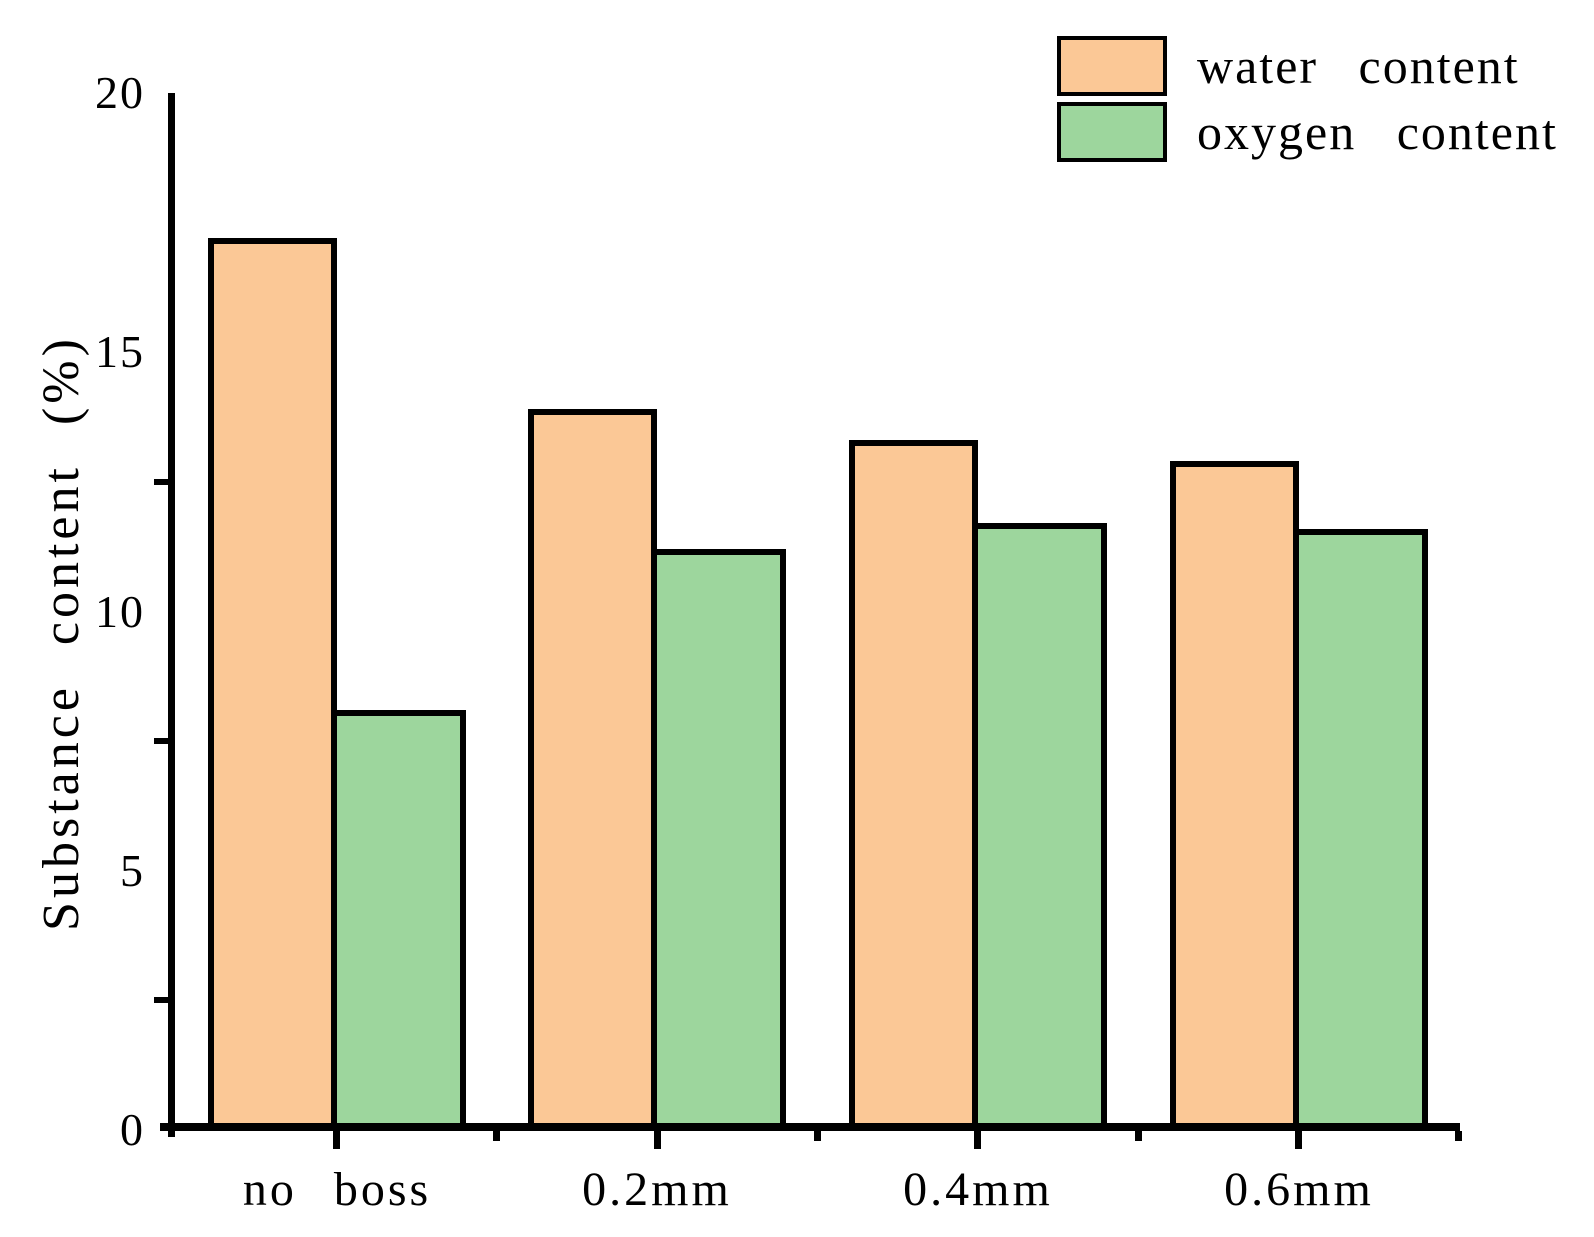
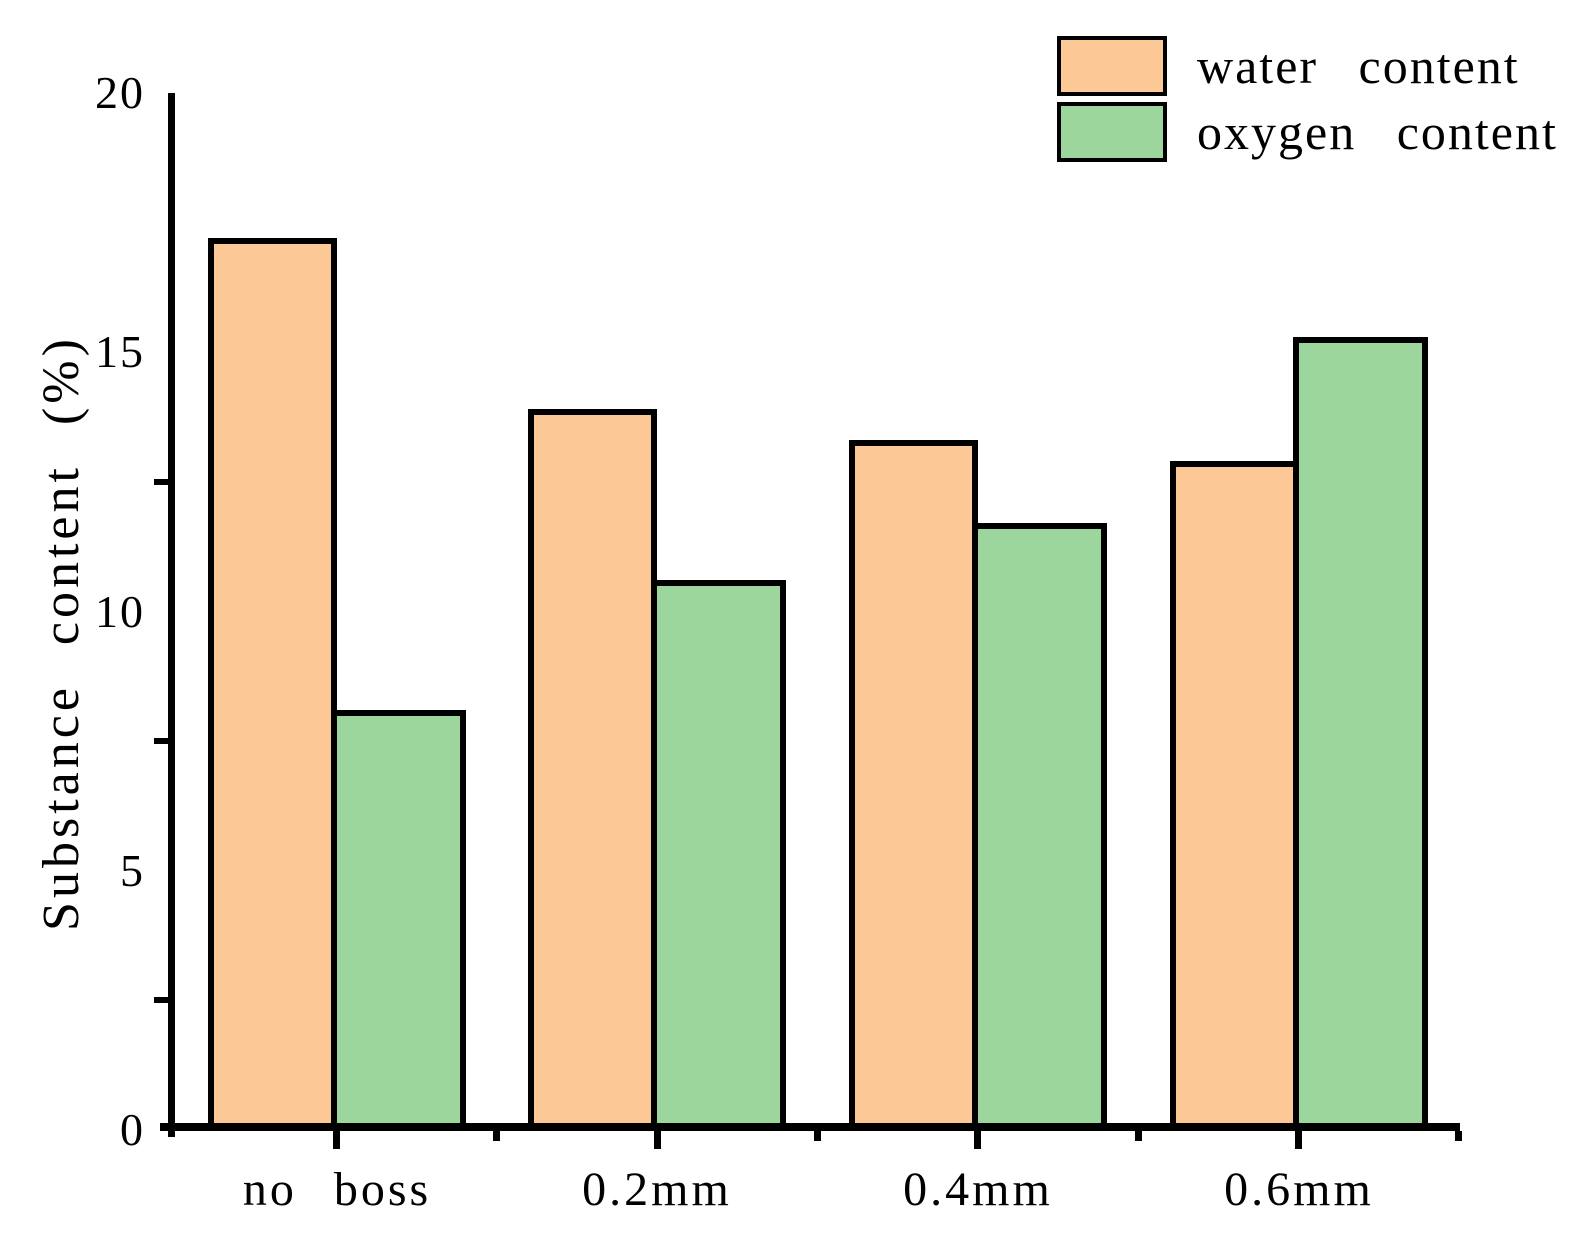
oxygen content/0.2mm: 11.2 -> 10.6
oxygen content/0.6mm: 11.6 -> 15.3
